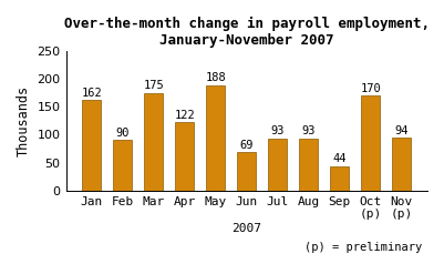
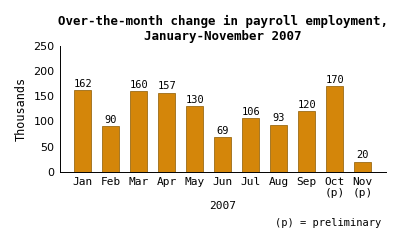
Mar: 175 -> 160
Apr: 122 -> 157
May: 188 -> 130
Jul: 93 -> 106
Sep: 44 -> 120
Nov (p): 94 -> 20
